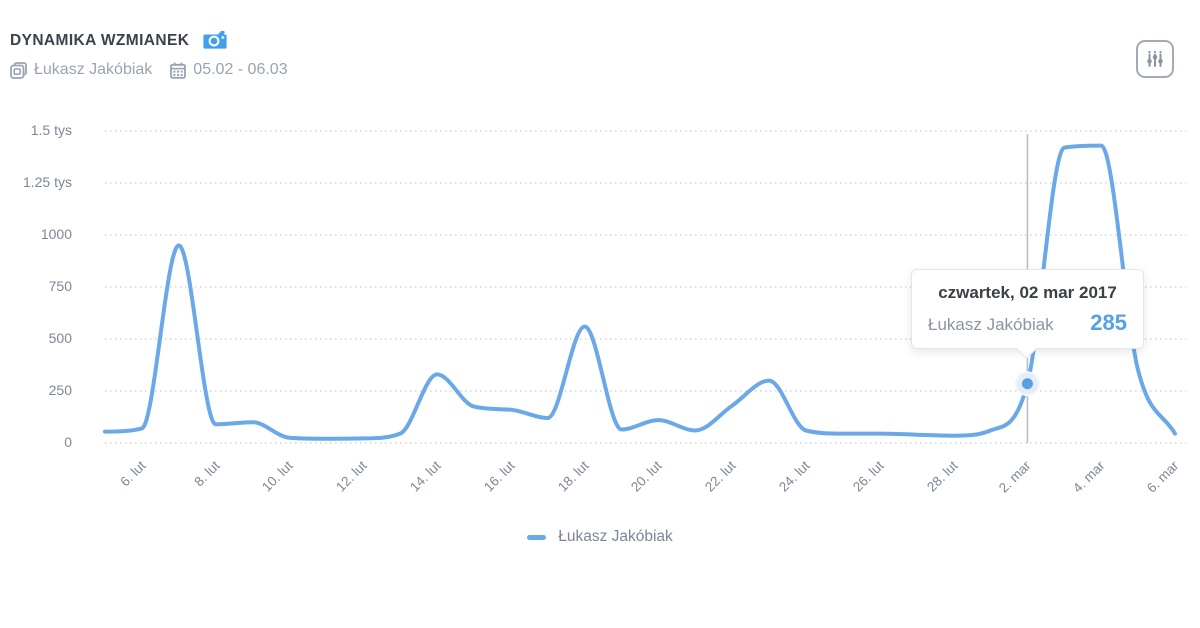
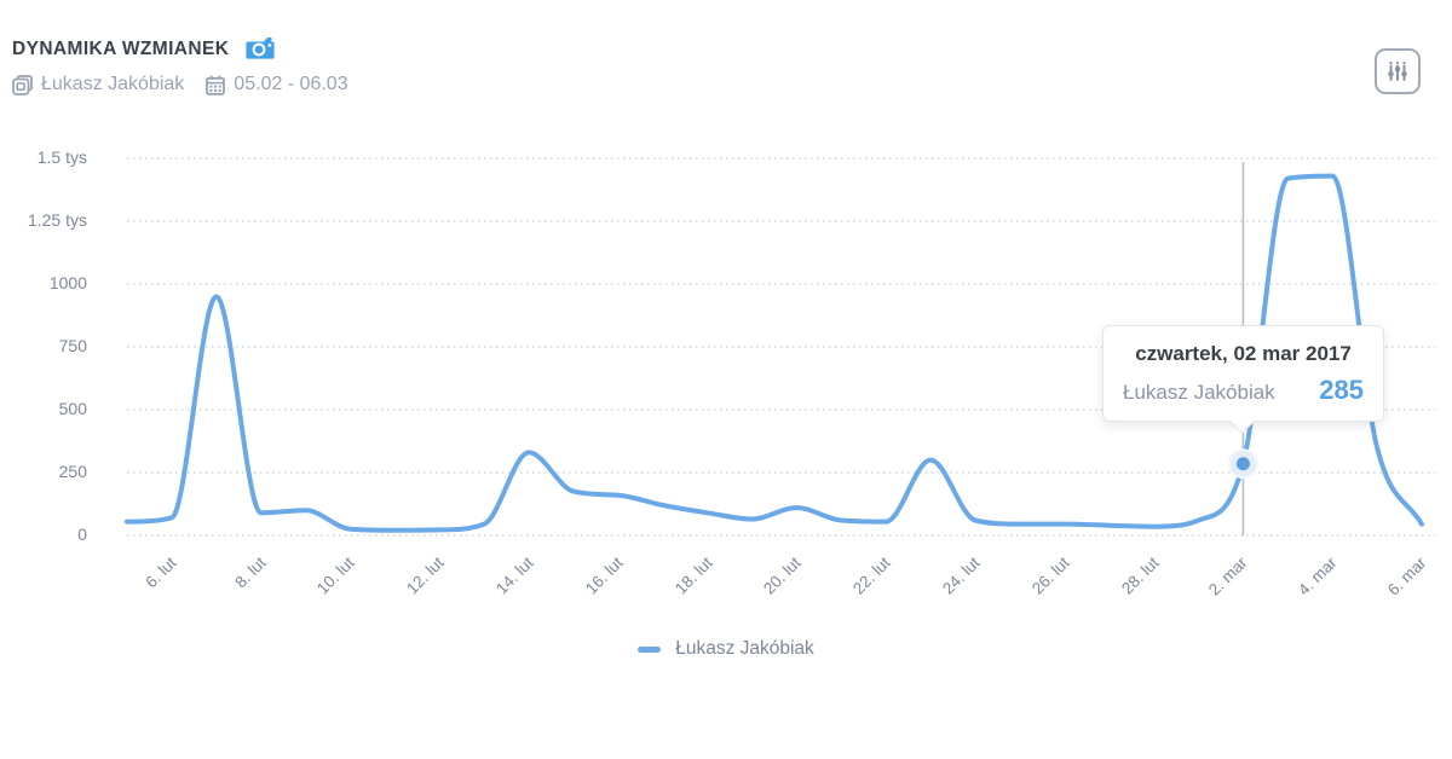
18. lut: 560 -> 90
22. lut: 180 -> 60
